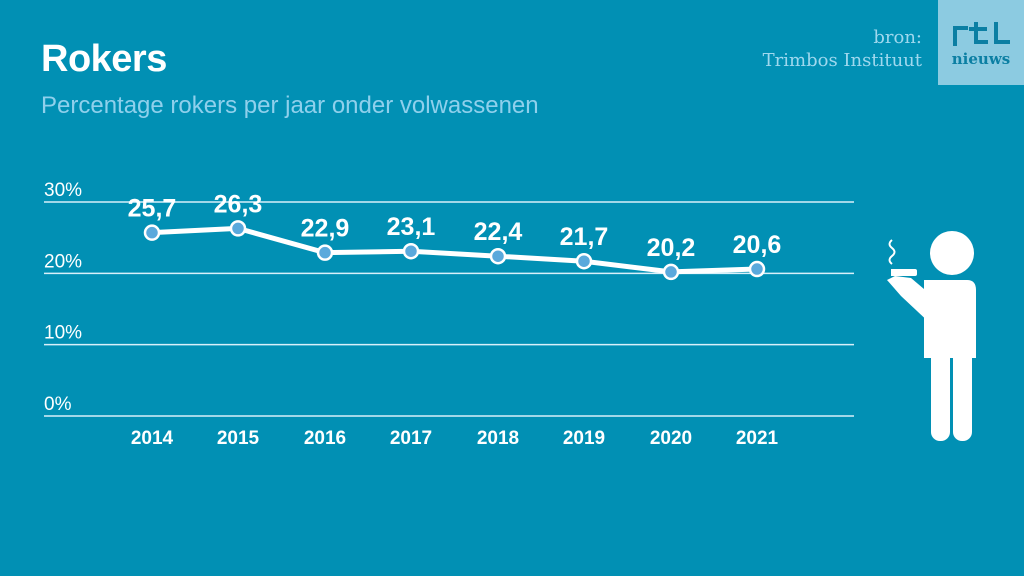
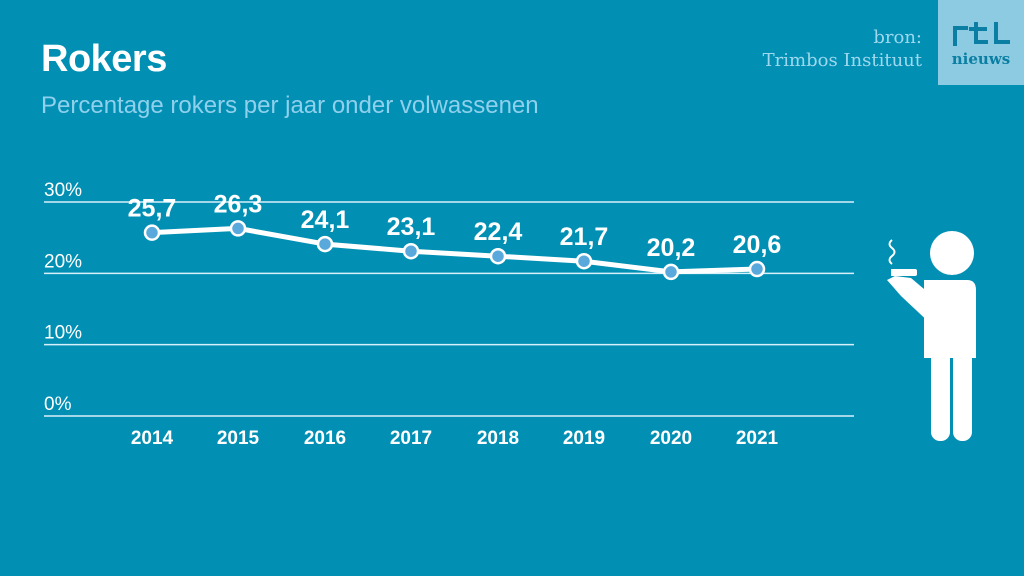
2016: 22,9 -> 24,1
